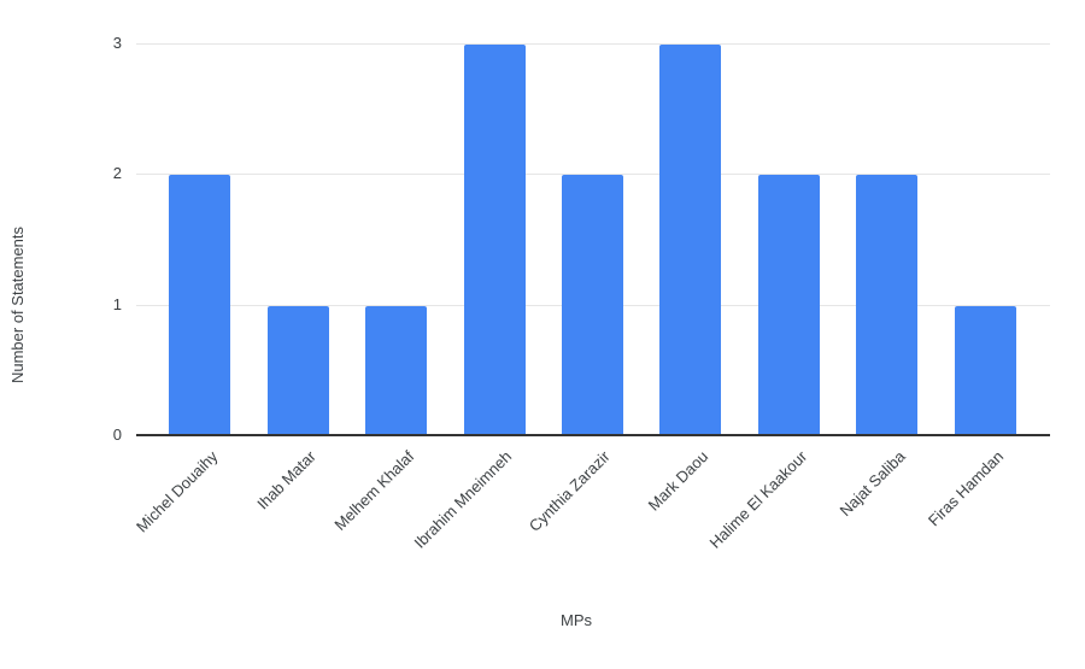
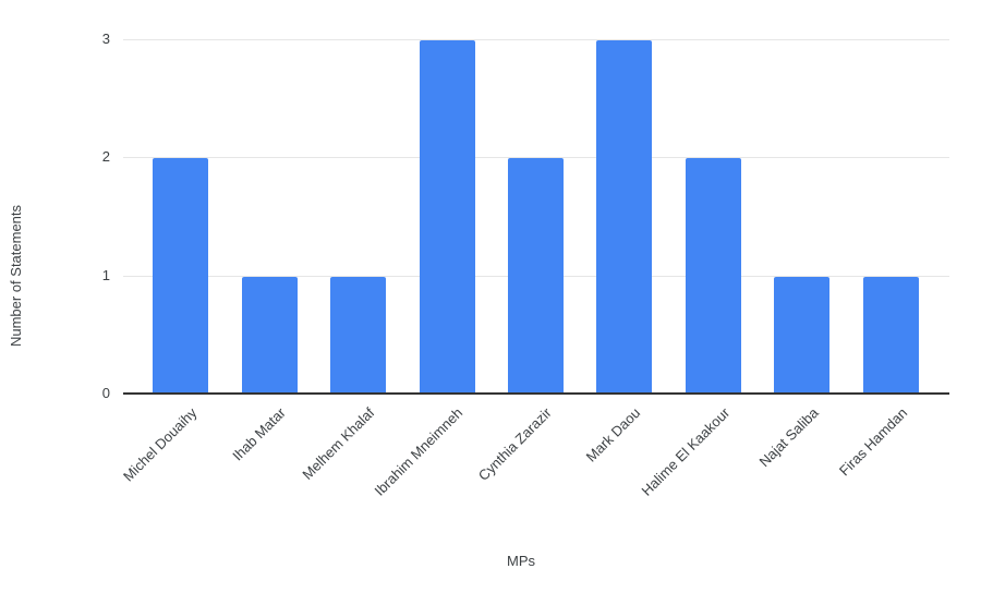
Najat Saliba: 2 -> 1
